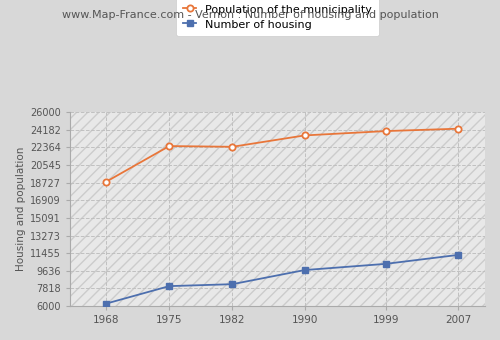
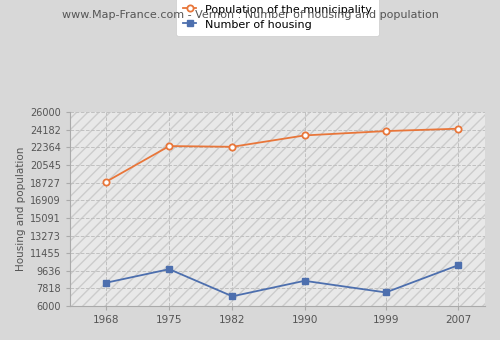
Number of housing/1968: 6200 -> 8400
Number of housing/1975: 8100 -> 9800
Number of housing/1982: 8300 -> 7000
Number of housing/1990: 9700 -> 8600
Number of housing/1999: 10300 -> 7400
Number of housing/2007: 11300 -> 10200
